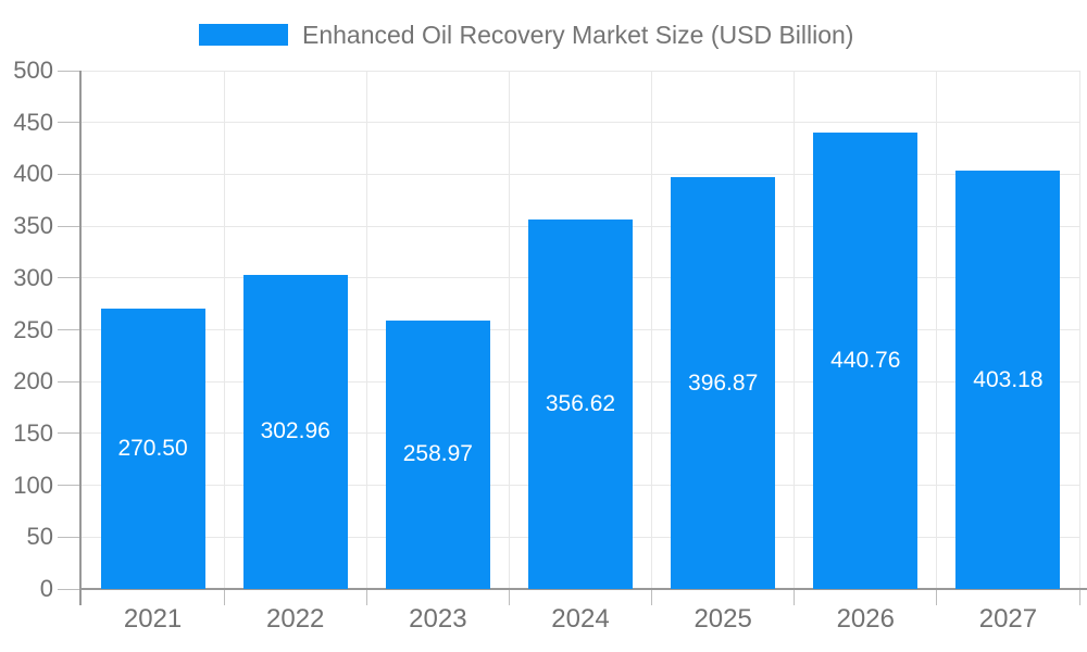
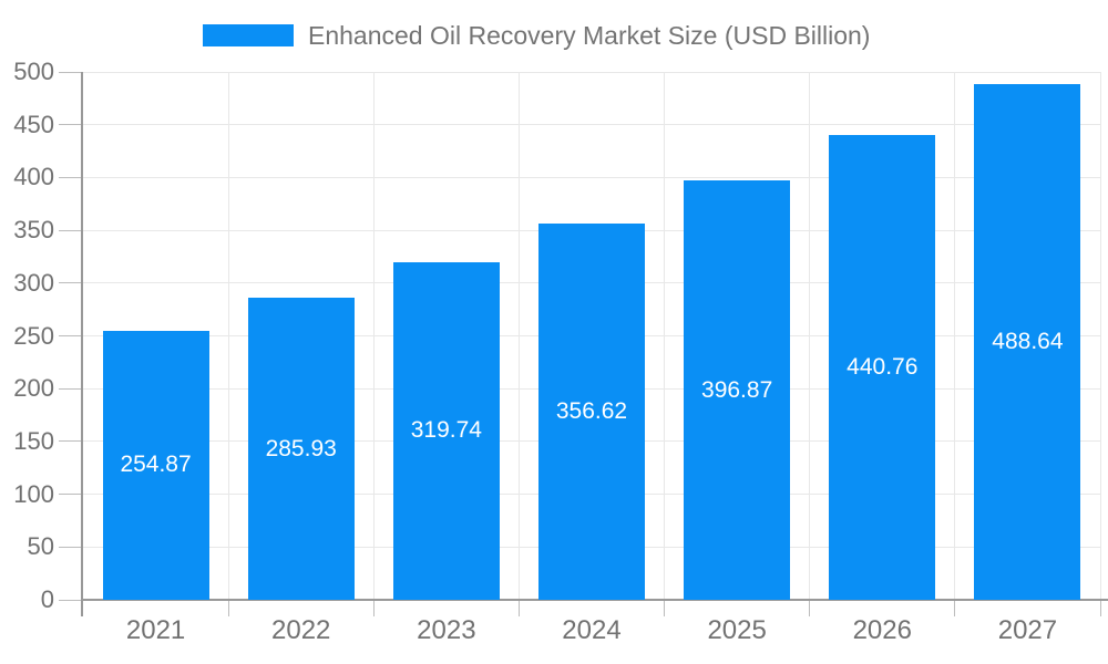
2021: 270.50 -> 254.87
2022: 302.96 -> 285.93
2023: 258.97 -> 319.74
2027: 403.18 -> 488.64
